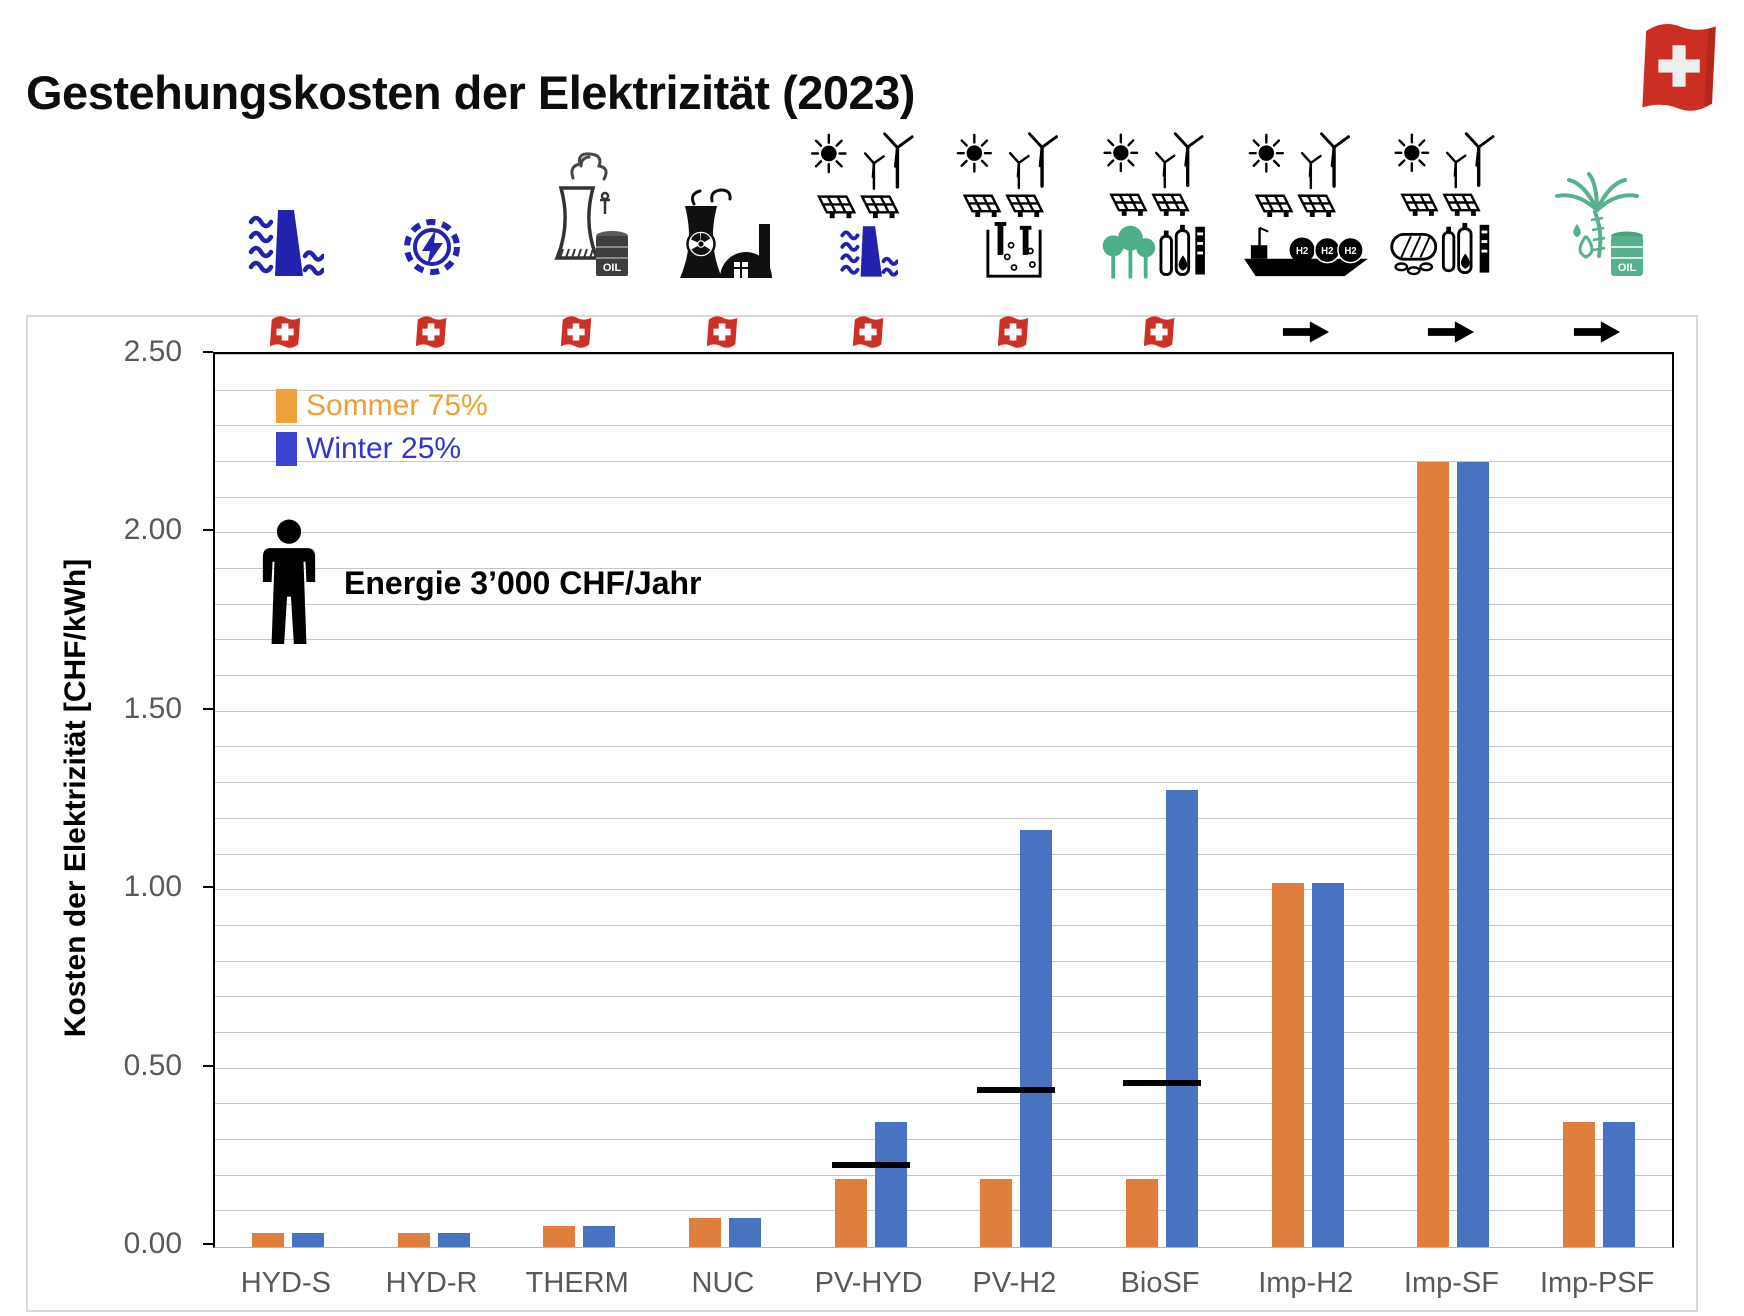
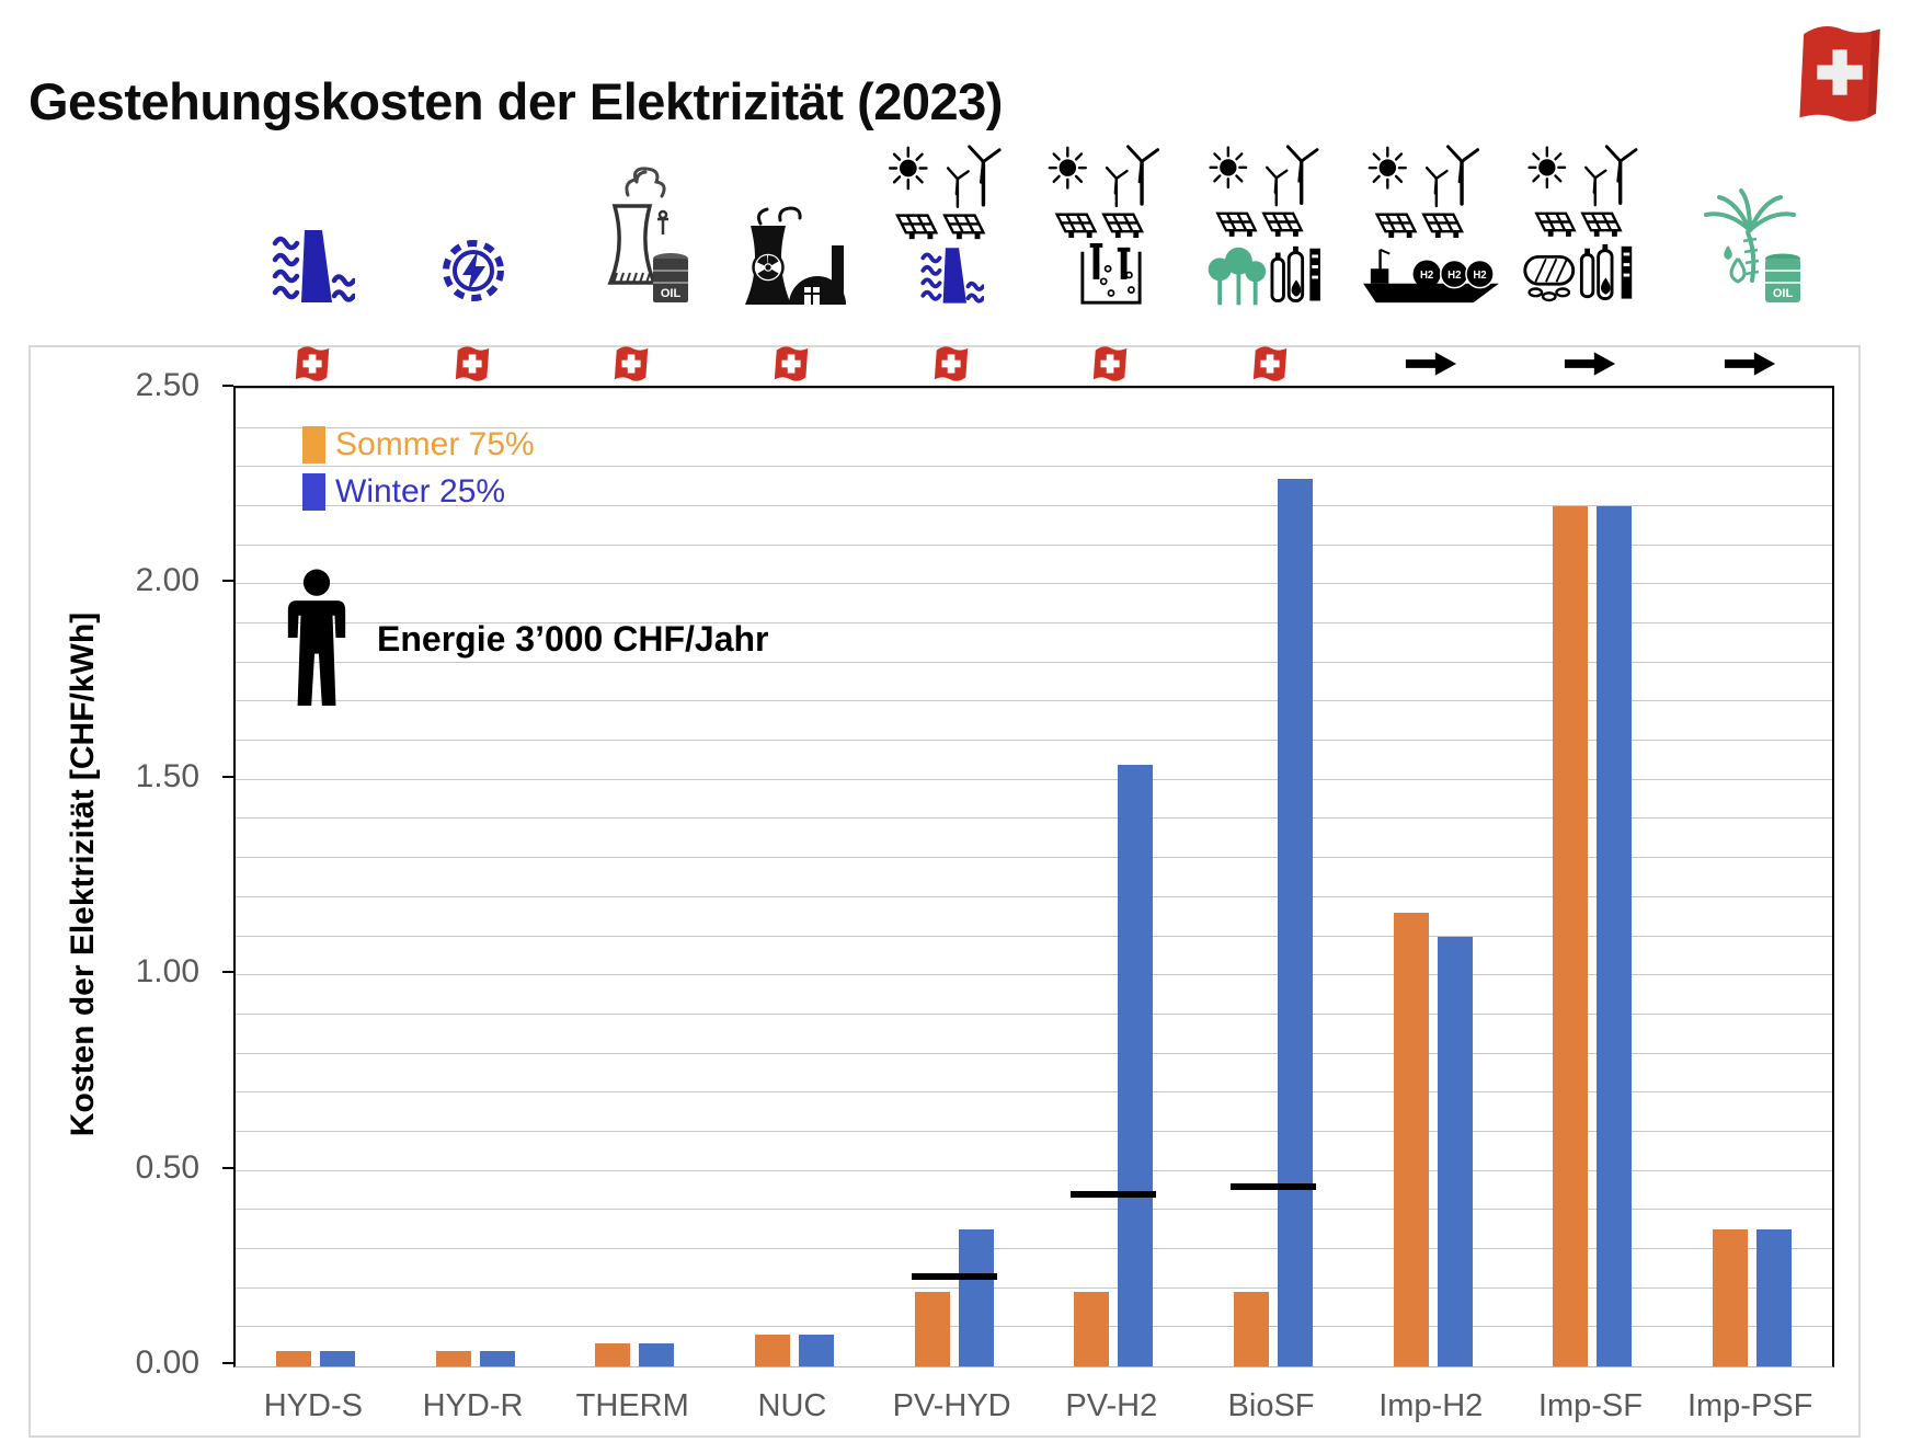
Winter 25%/PV-H2: 1.17 -> 1.54
Winter 25%/BioSF: 1.28 -> 2.27
Sommer 75%/Imp-H2: 1.02 -> 1.16
Winter 25%/Imp-H2: 1.02 -> 1.10
